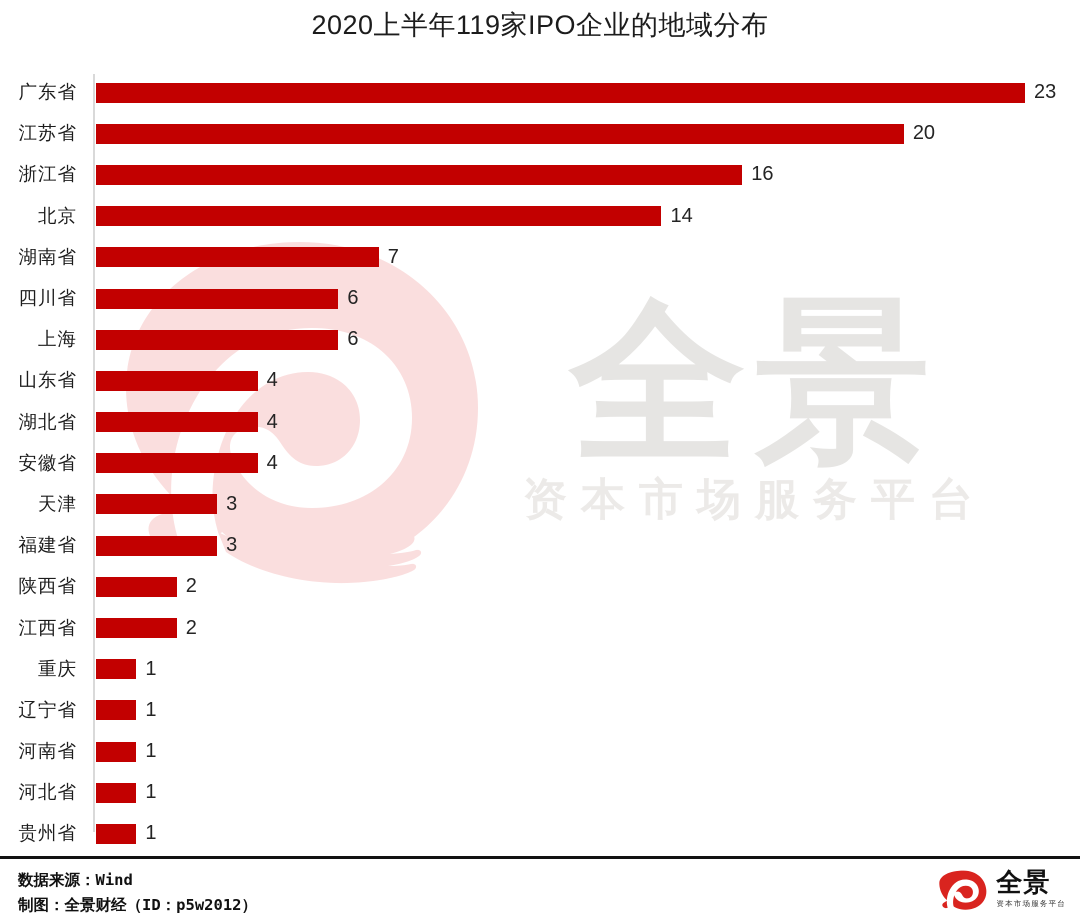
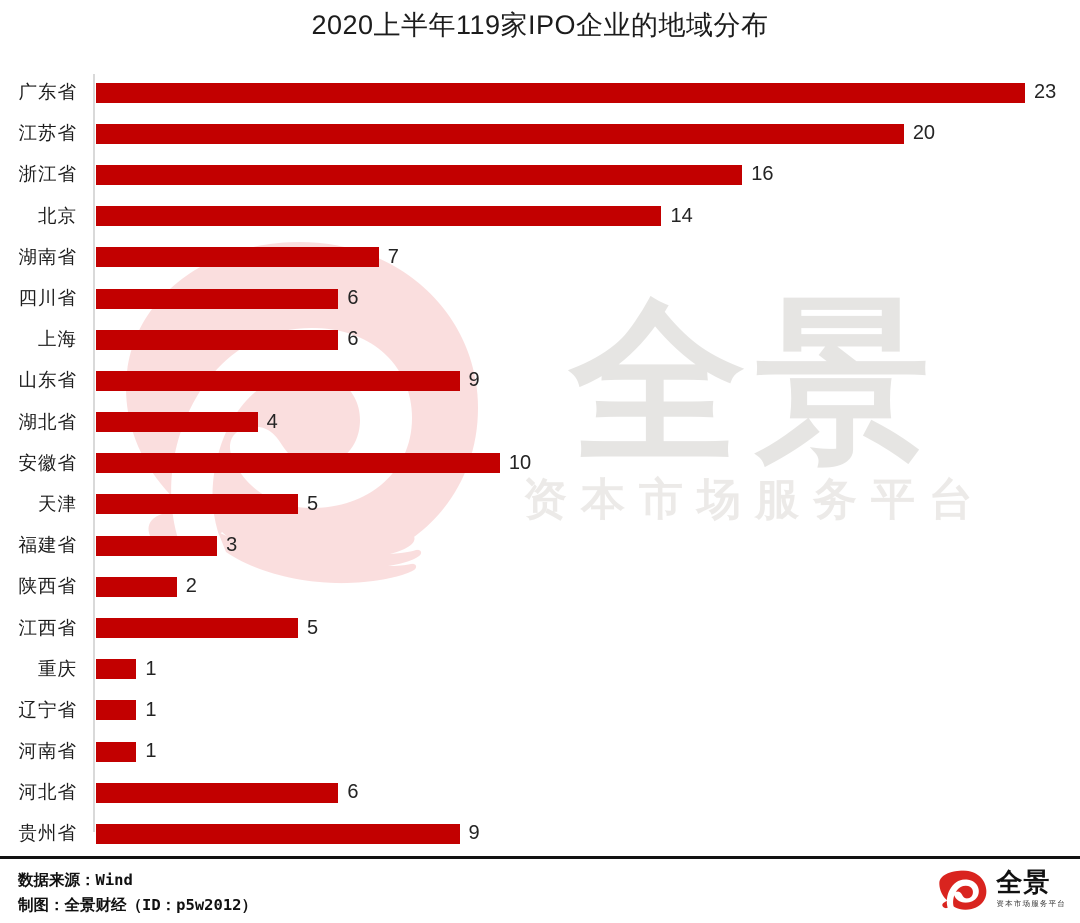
山东省: 4 -> 9
安徽省: 4 -> 10
天津: 3 -> 5
江西省: 2 -> 5
河北省: 1 -> 6
贵州省: 1 -> 9
